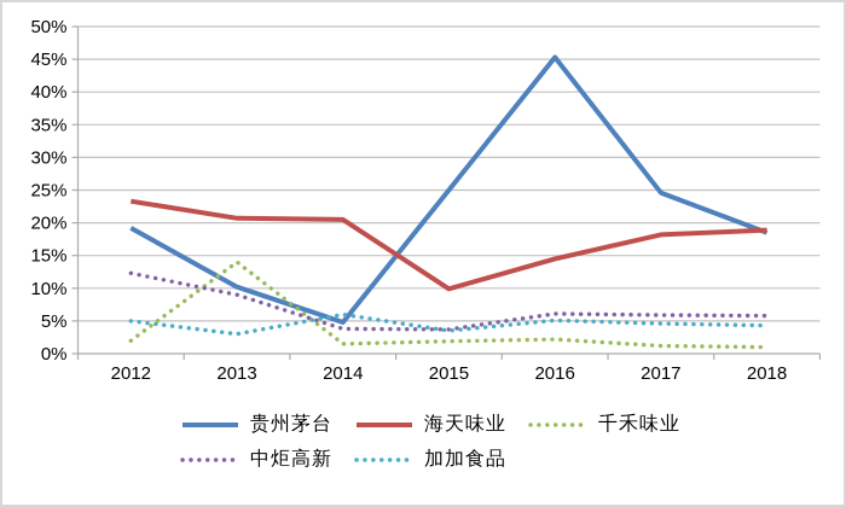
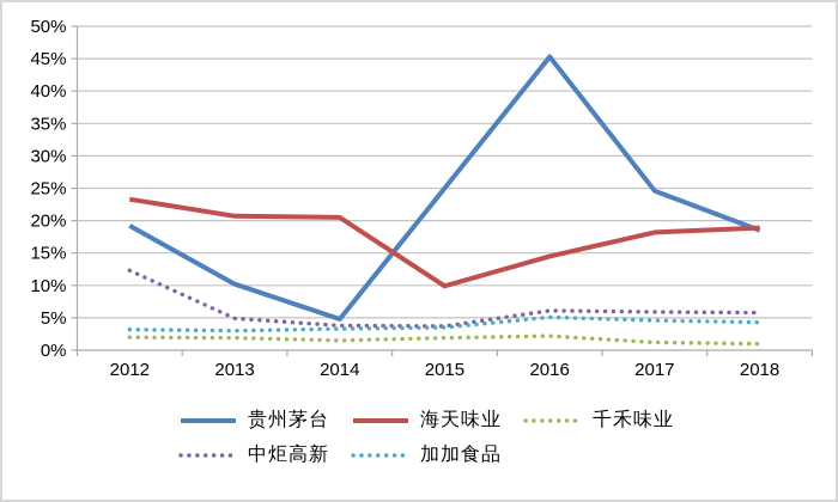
加加食品/2012: 5% -> 3%
千禾味业/2013: 14% -> 2%
中炬高新/2013: 9% -> 5%
加加食品/2014: 6% -> 3%
